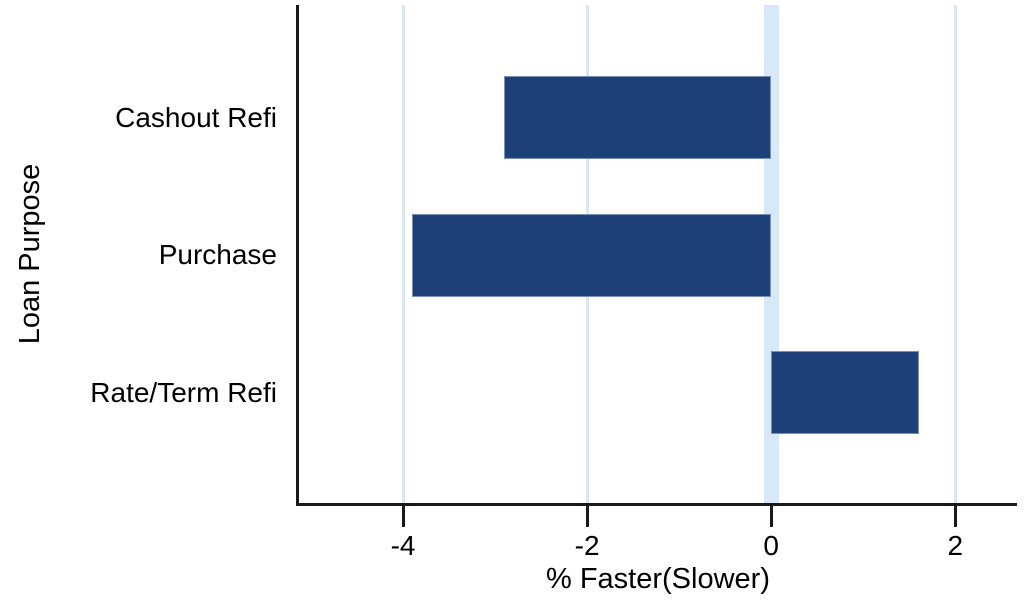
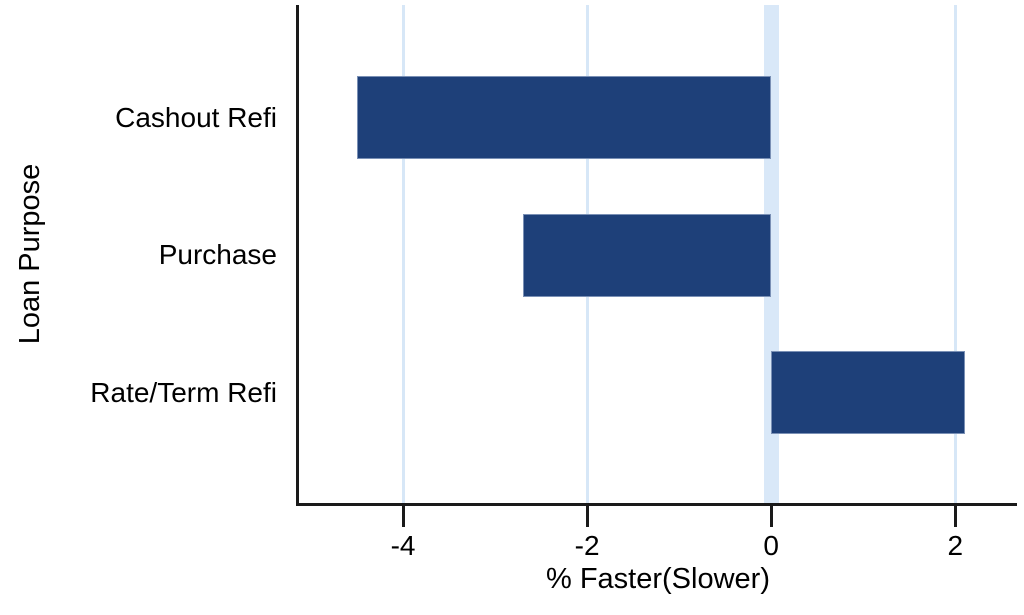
Cashout Refi: -2.9 -> -4.5
Purchase: -3.9 -> -2.7
Rate/Term Refi: 1.6 -> 2.1
